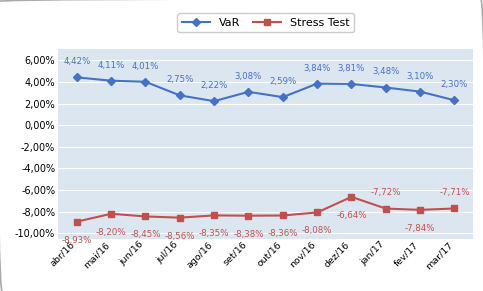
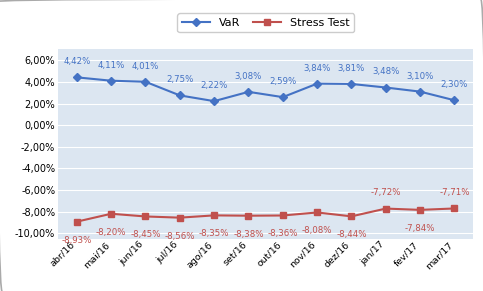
Stress Test/dez/16: -6,64% -> -8,44%
